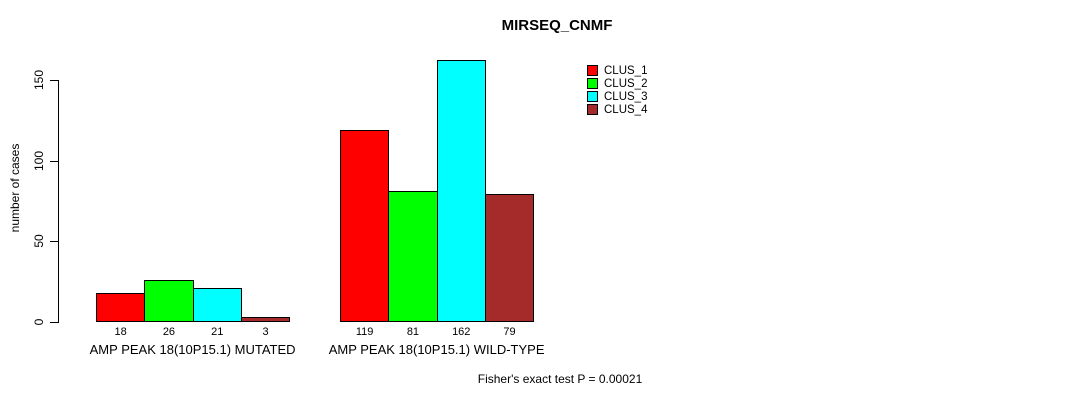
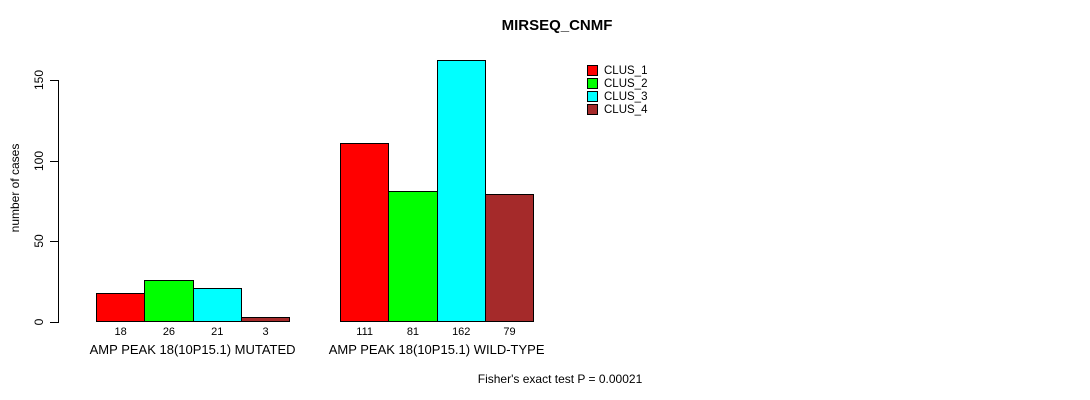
CLUS_1/AMP PEAK 18(10P15.1) WILD-TYPE: 119 -> 111
